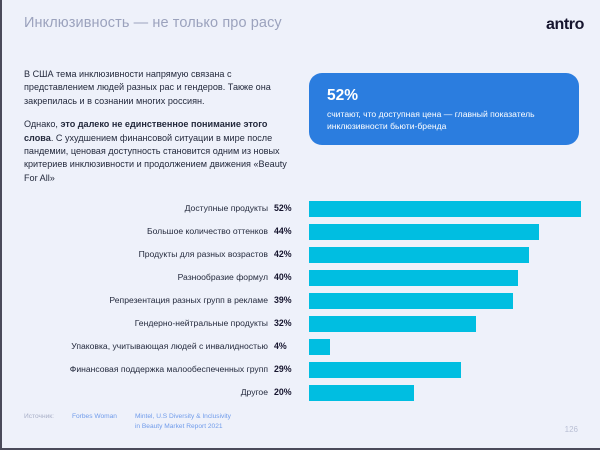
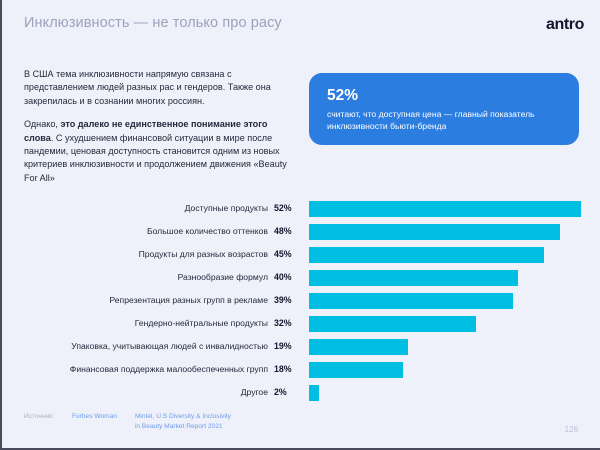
Большое количество оттенков: 44% -> 48%
Продукты для разных возрастов: 42% -> 45%
Упаковка, учитывающая людей с инвалидностью: 4% -> 19%
Финансовая поддержка малообеспеченных групп: 29% -> 18%
Другое: 20% -> 2%
